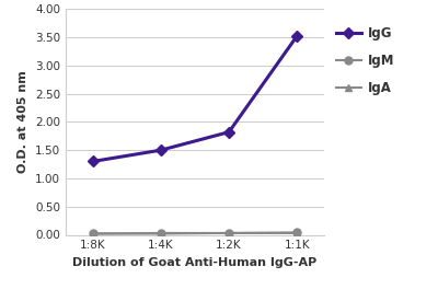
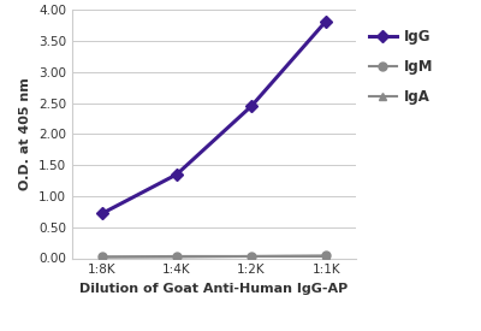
IgG/1:8K: 1.30 -> 0.72
IgG/1:4K: 1.50 -> 1.35
IgG/1:2K: 1.82 -> 2.45
IgG/1:1K: 3.52 -> 3.82
